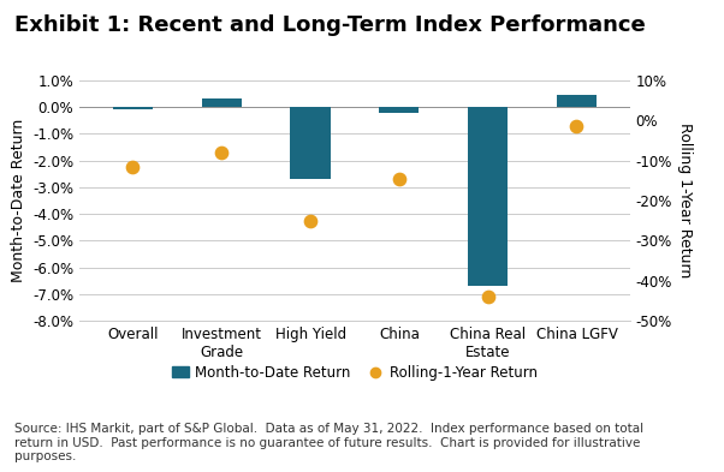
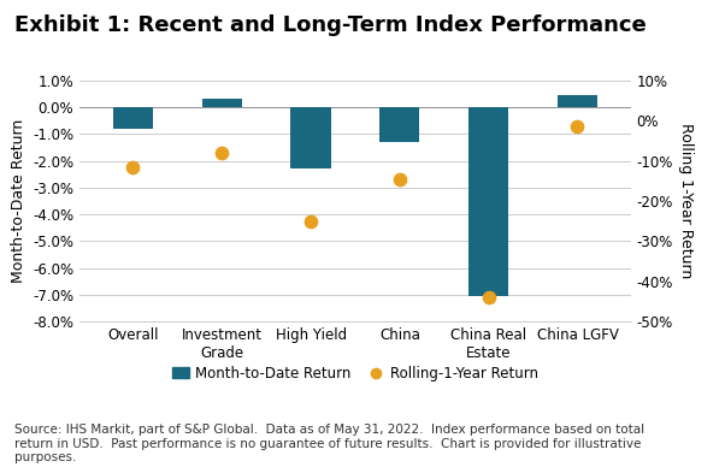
Month-to-Date Return/Overall: -0.10% -> -0.80%
Month-to-Date Return/High Yield: -2.70% -> -2.30%
Month-to-Date Return/China: -0.20% -> -1.30%
Month-to-Date Return/China Real Estate: -6.70% -> -7.05%
